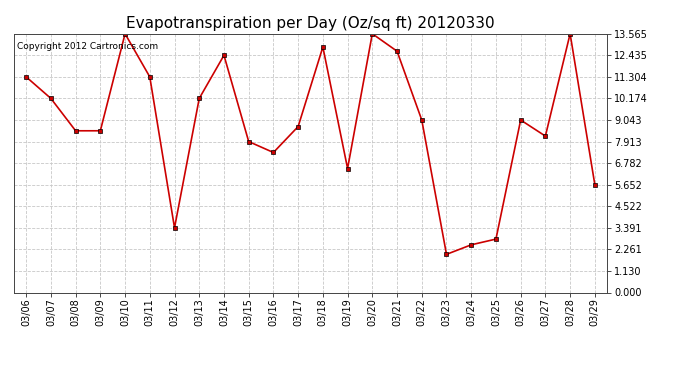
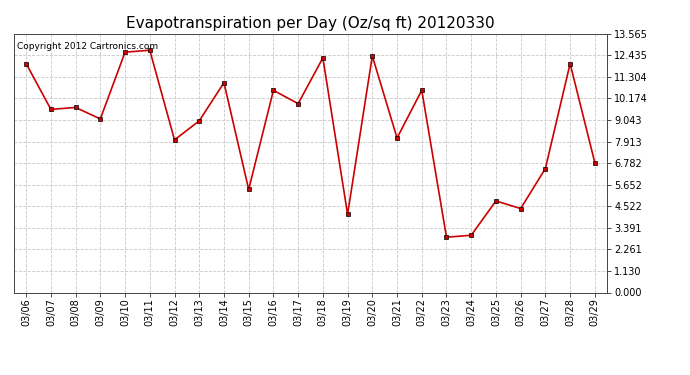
03/06: 11.3 -> 12.0
03/07: 10.2 -> 9.6
03/08: 8.5 -> 9.7
03/09: 8.5 -> 9.1
03/10: 13.6 -> 12.6
03/11: 11.3 -> 12.7
03/12: 3.4 -> 8.0
03/13: 10.2 -> 9.0
03/14: 12.4 -> 11.0
03/15: 7.9 -> 5.4
03/16: 7.3 -> 10.6
03/17: 8.7 -> 9.9
03/18: 12.9 -> 12.3
03/19: 6.5 -> 4.1
03/20: 13.6 -> 12.4
03/21: 12.7 -> 8.1
03/22: 9.0 -> 10.6
03/23: 2.0 -> 2.9
03/24: 2.5 -> 3.0
03/25: 2.8 -> 4.8
03/26: 9.0 -> 4.4
03/27: 8.2 -> 6.5
03/28: 13.6 -> 12.0
03/29: 5.7 -> 6.8
